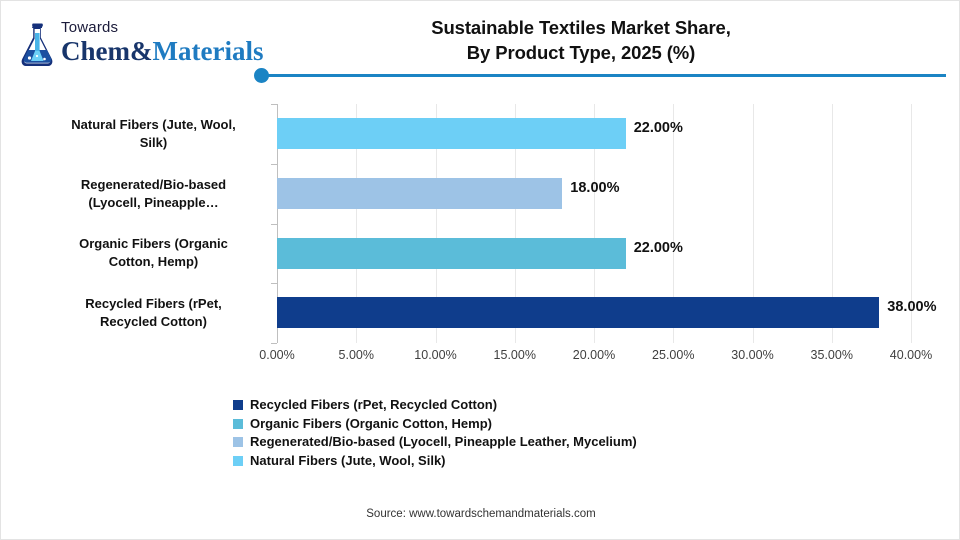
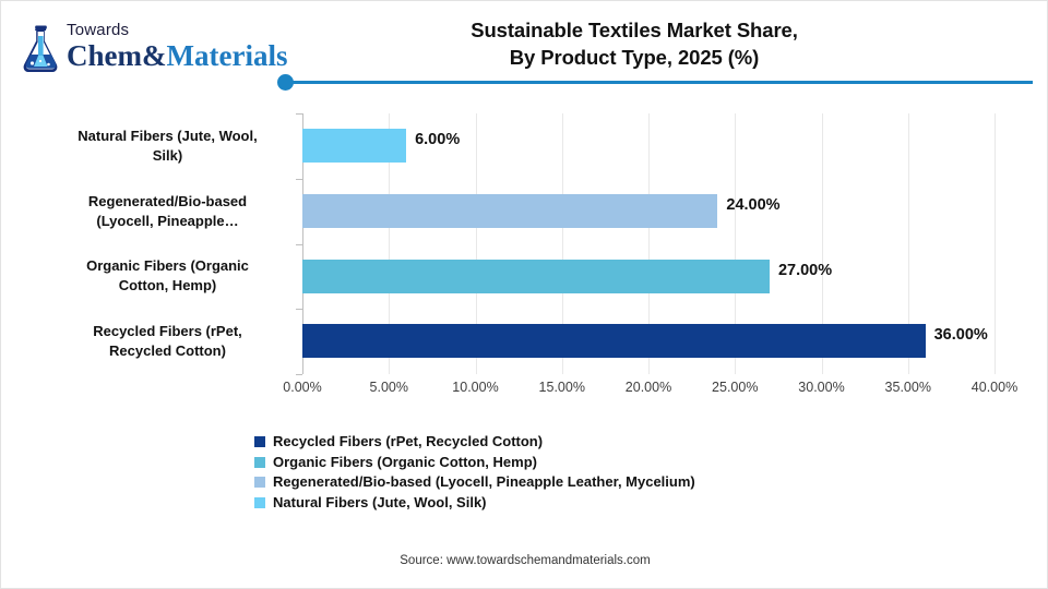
Natural Fibers (Jute, Wool, Silk): 22.00% -> 6.00%
Regenerated/Bio-based (Lyocell, Pineapple…: 18.00% -> 24.00%
Organic Fibers (Organic Cotton, Hemp): 22.00% -> 27.00%
Recycled Fibers (rPet, Recycled Cotton): 38.00% -> 36.00%
